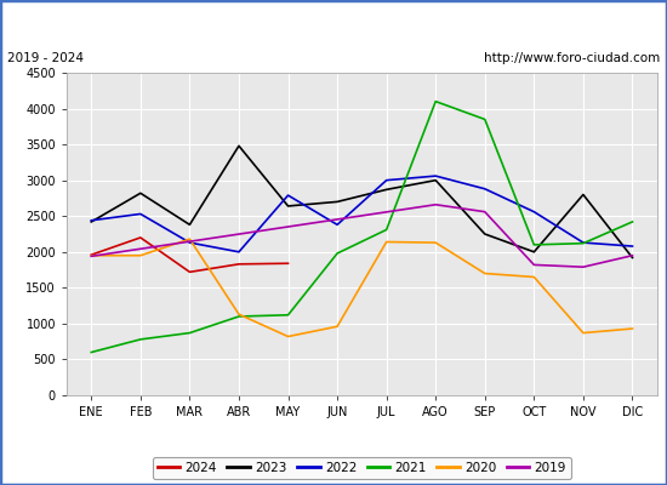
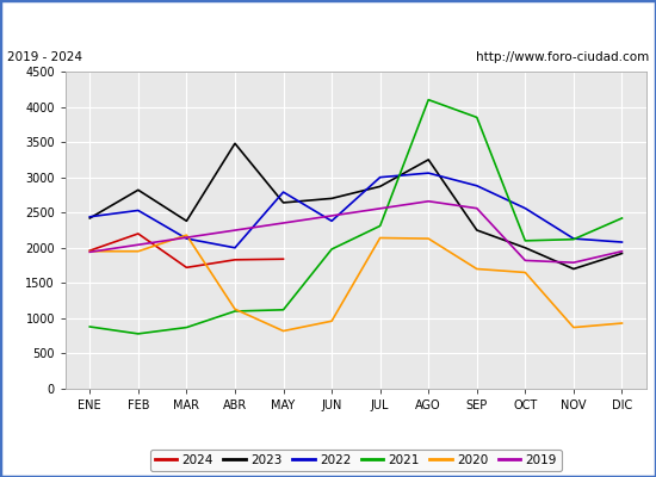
2021/ENE: 600 -> 880
2023/AGO: 3000 -> 3250
2023/NOV: 2800 -> 1700
